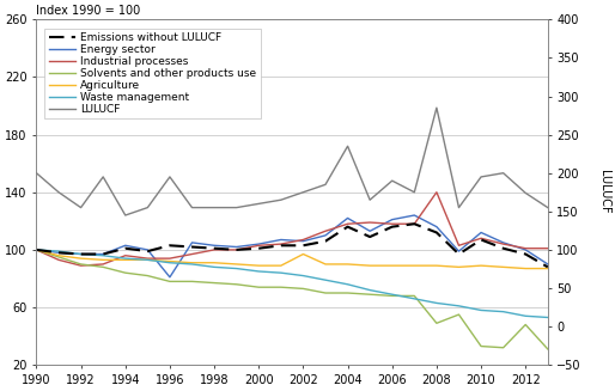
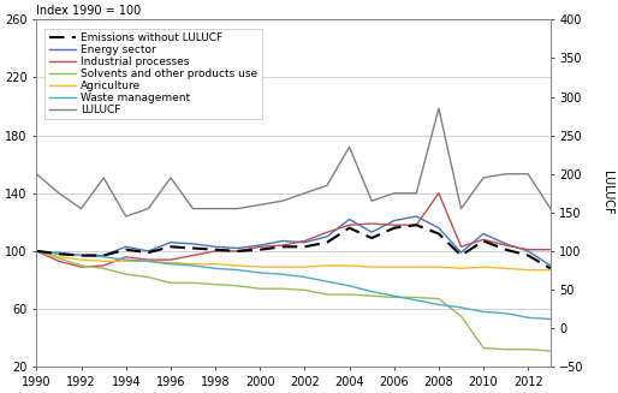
Energy sector/1996: 81 -> 106
Agriculture/2002: 97 -> 89
LULUCF/2006: 190 -> 175
Solvents and other products use/2008: 49 -> 67
Solvents and other products use/2012: 48 -> 32
LULUCF/2012: 174 -> 200
